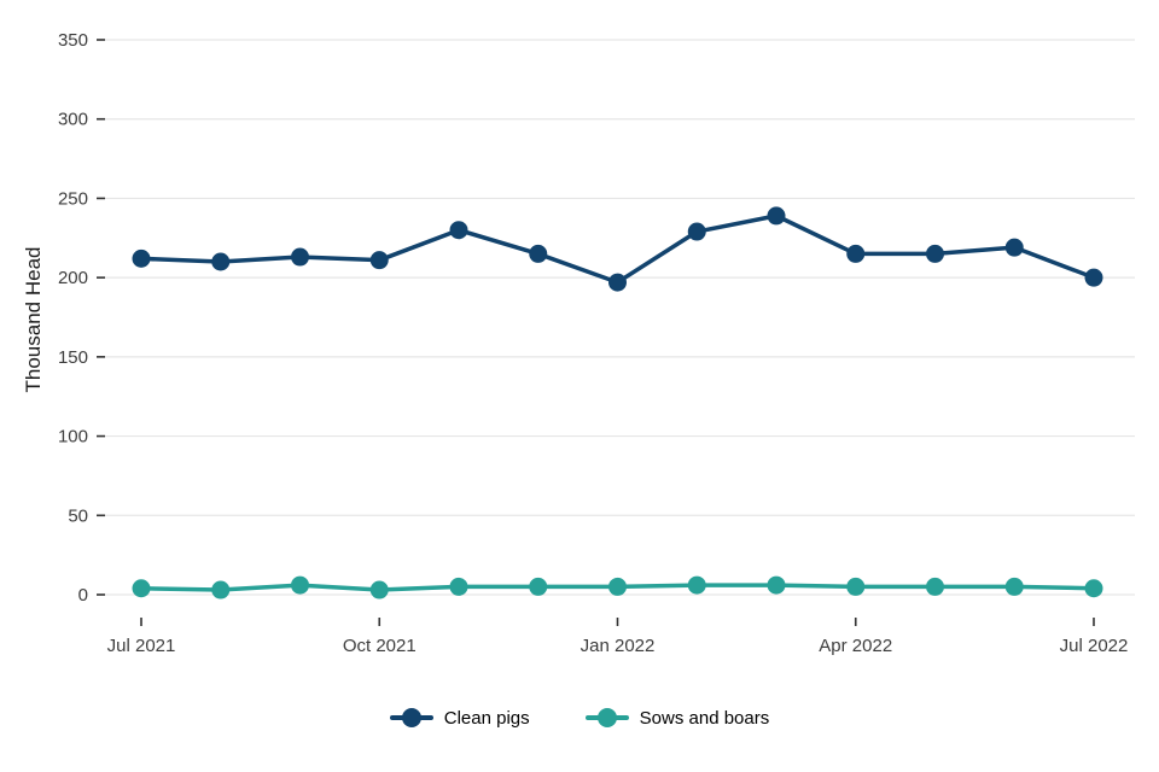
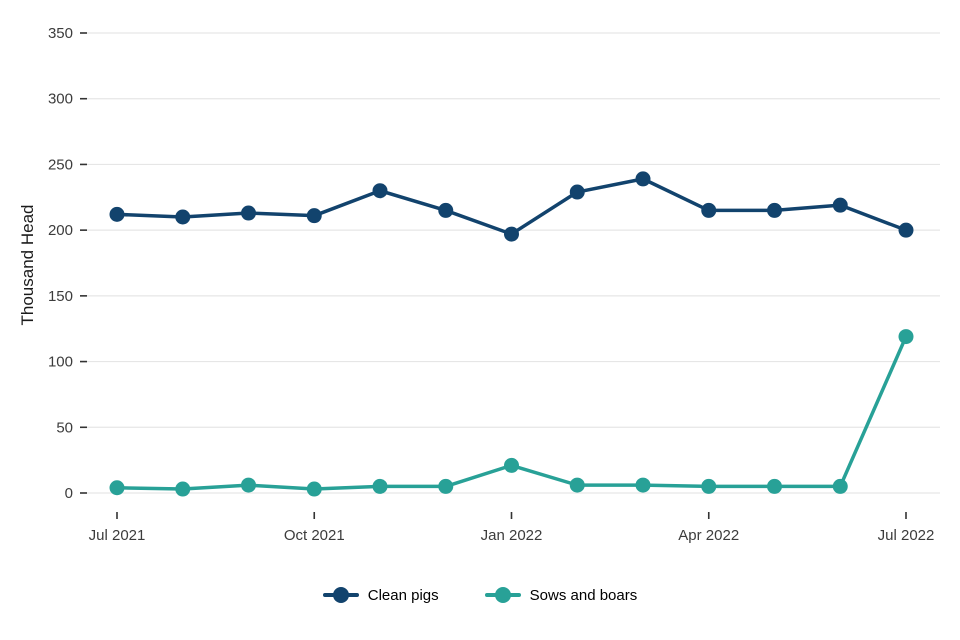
Sows and boars/Jan 2022: 5 -> 21
Sows and boars/Jul 2022: 4 -> 119
